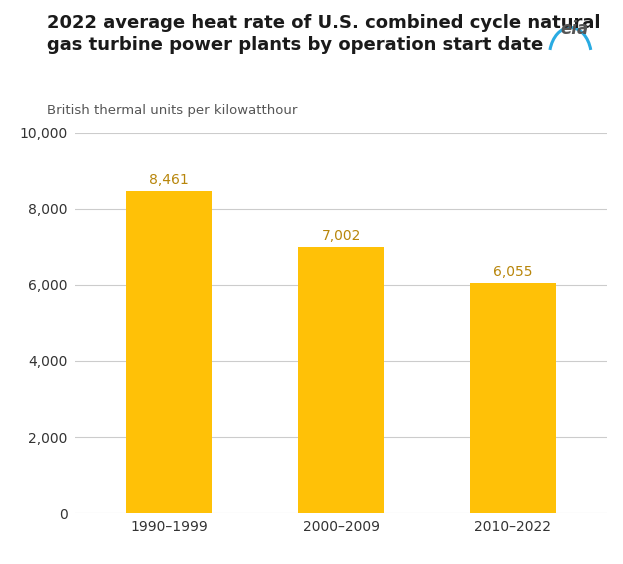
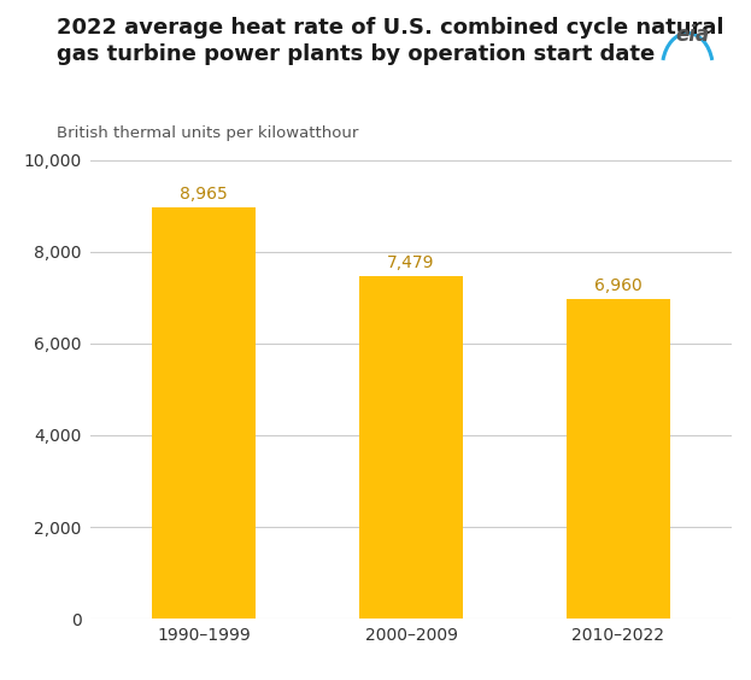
1990–1999: 8,461 -> 8,965
2000–2009: 7,002 -> 7,479
2010–2022: 6,055 -> 6,960
